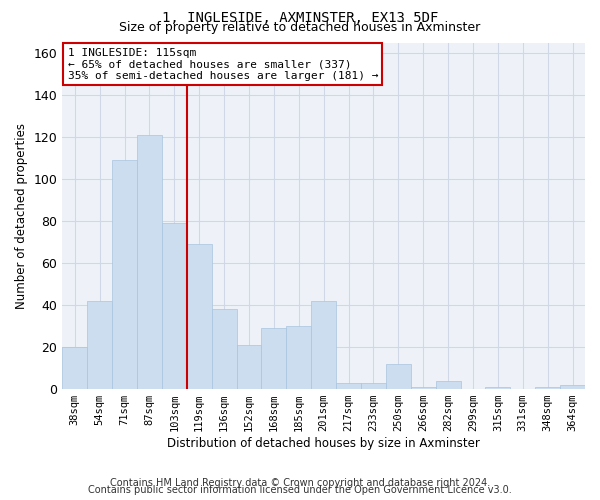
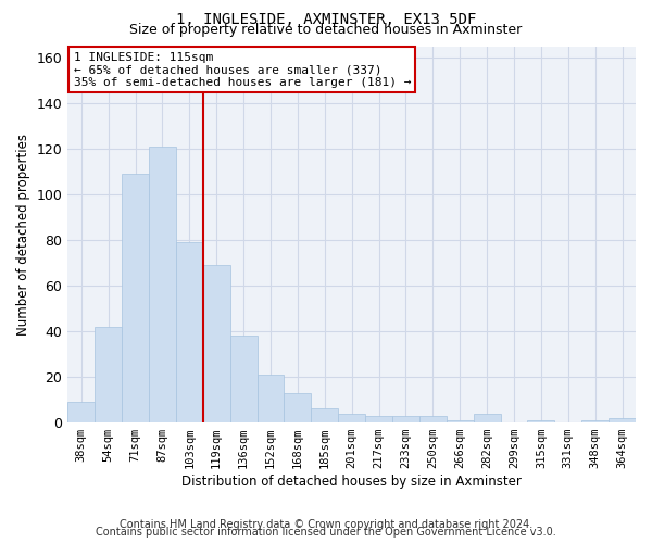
38sqm: 20 -> 9
168sqm: 29 -> 13
185sqm: 30 -> 6
201sqm: 42 -> 4
250sqm: 12 -> 3
